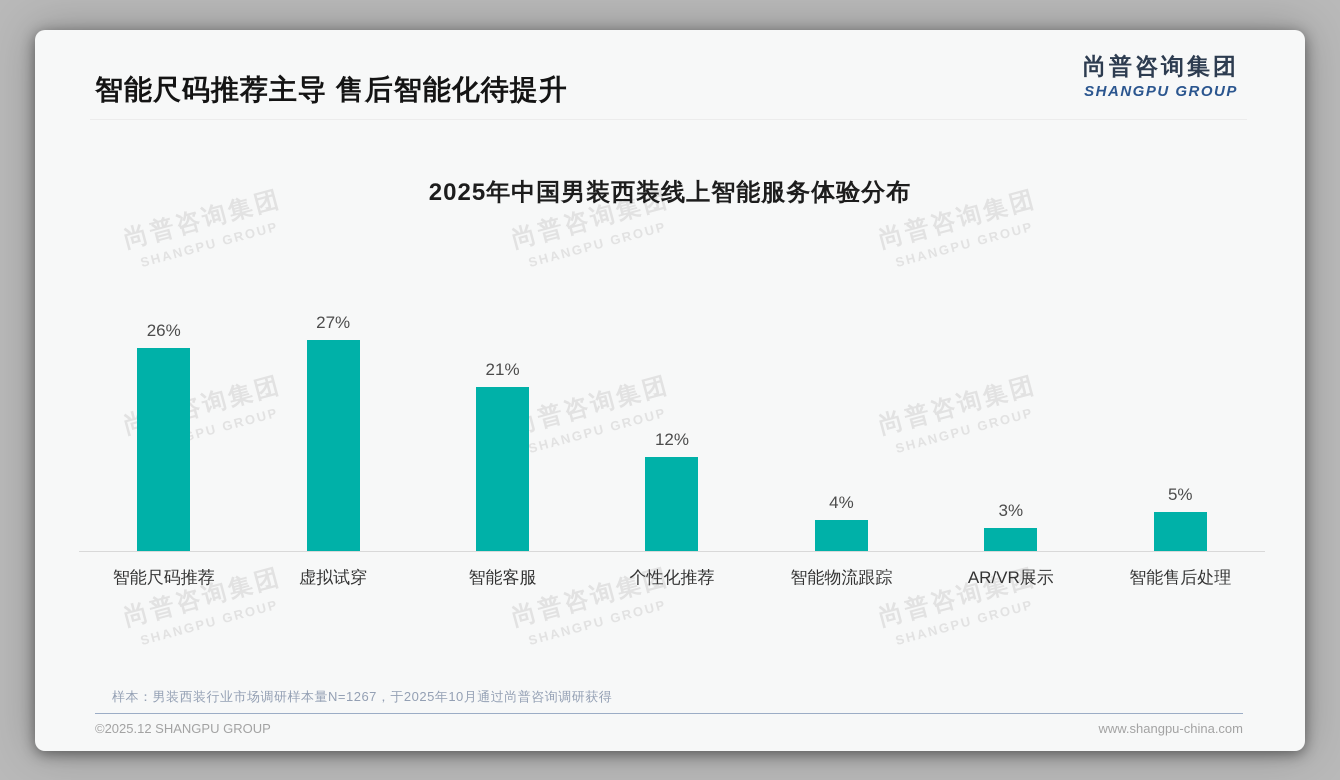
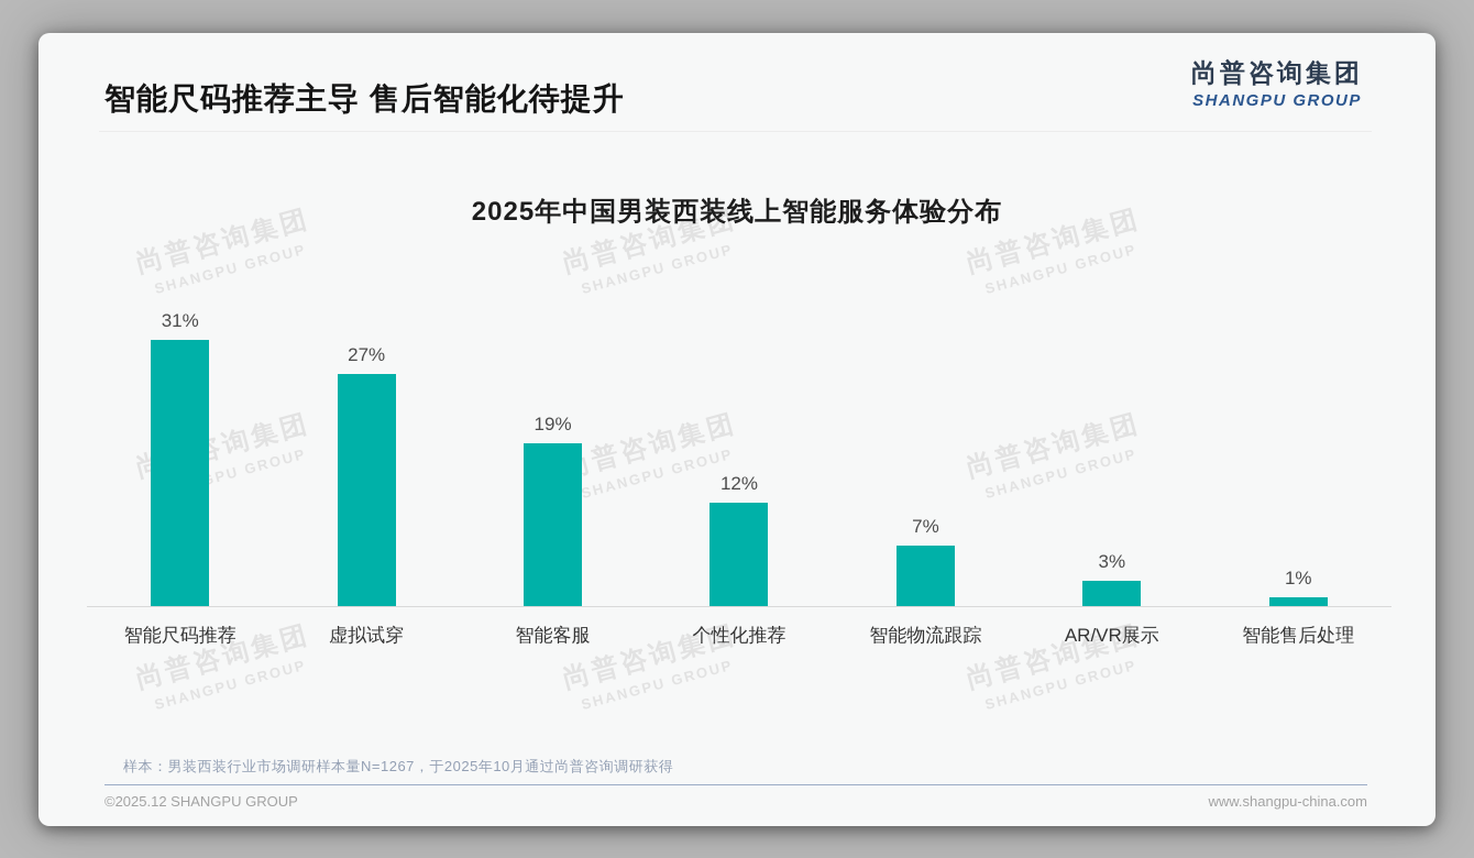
智能尺码推荐: 26% -> 31%
智能客服: 21% -> 19%
智能物流跟踪: 4% -> 7%
智能售后处理: 5% -> 1%
